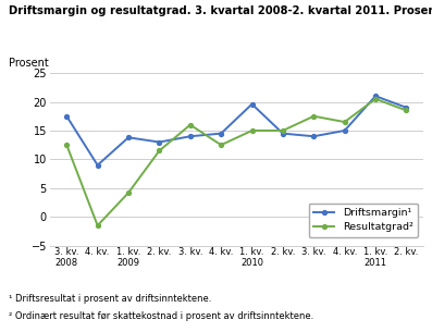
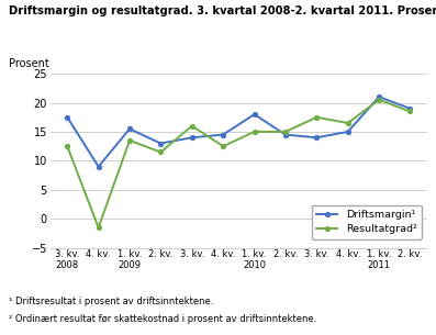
Driftsmargin¹/1. kv. 2009: 13.8 -> 15.5
Resultatgrad²/1. kv. 2009: 4.2 -> 13.5
Driftsmargin¹/1. kv. 2010: 19.6 -> 18.0
